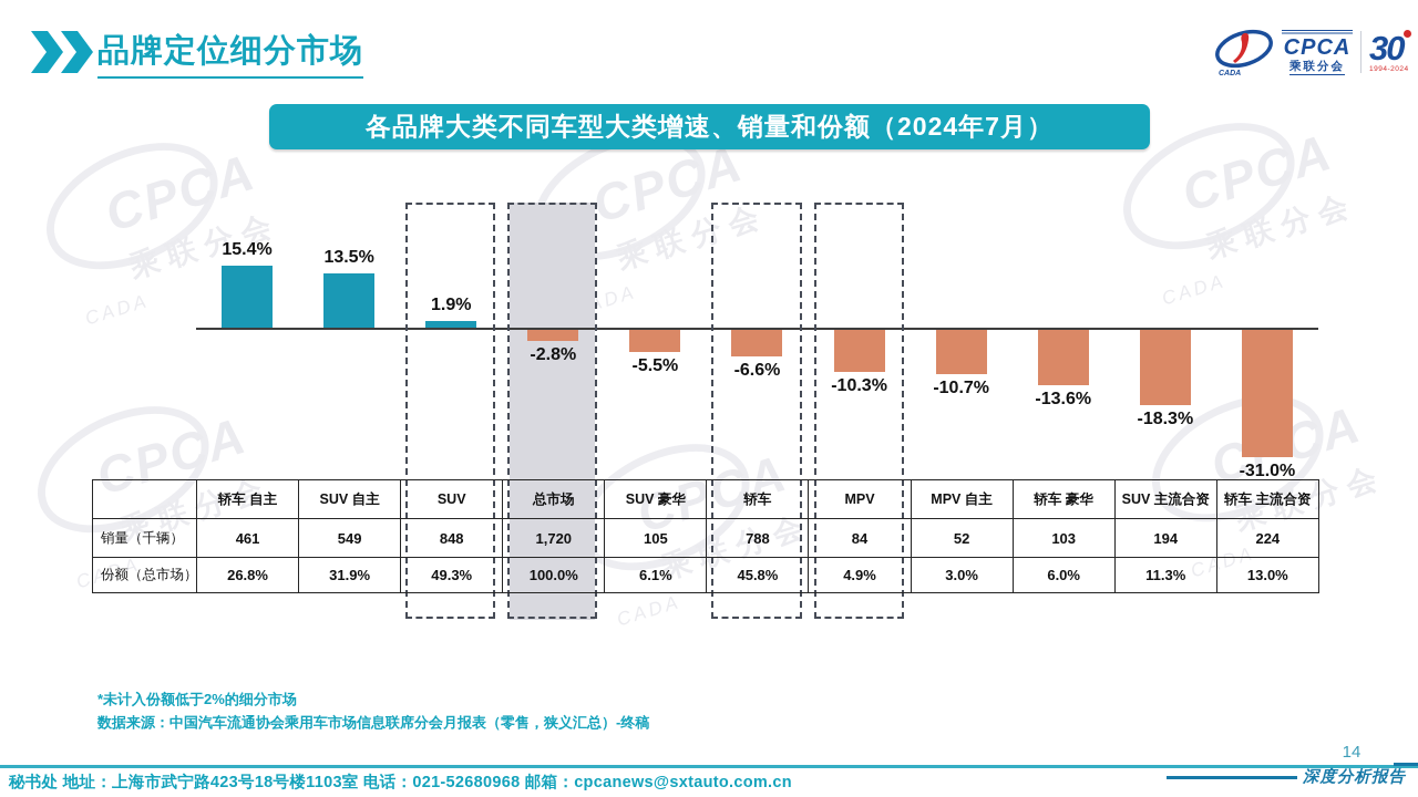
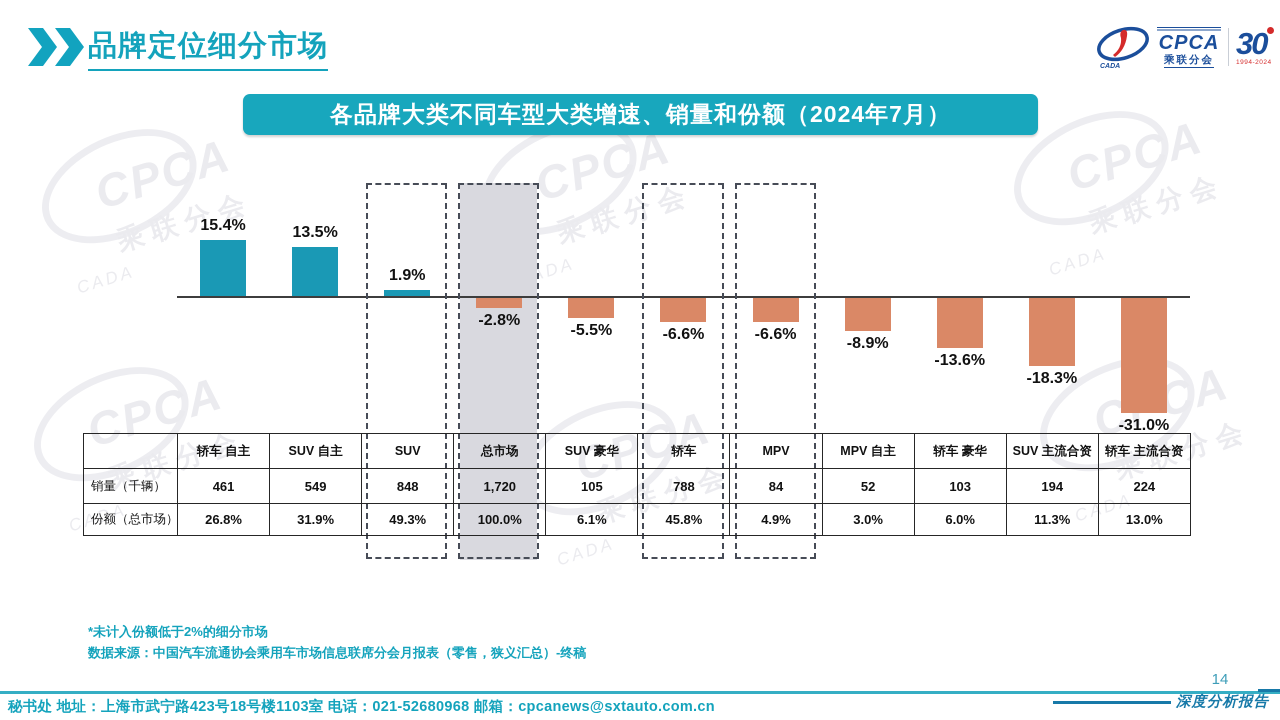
MPV: -10.3% -> -6.6%
MPV 自主: -10.7% -> -8.9%
